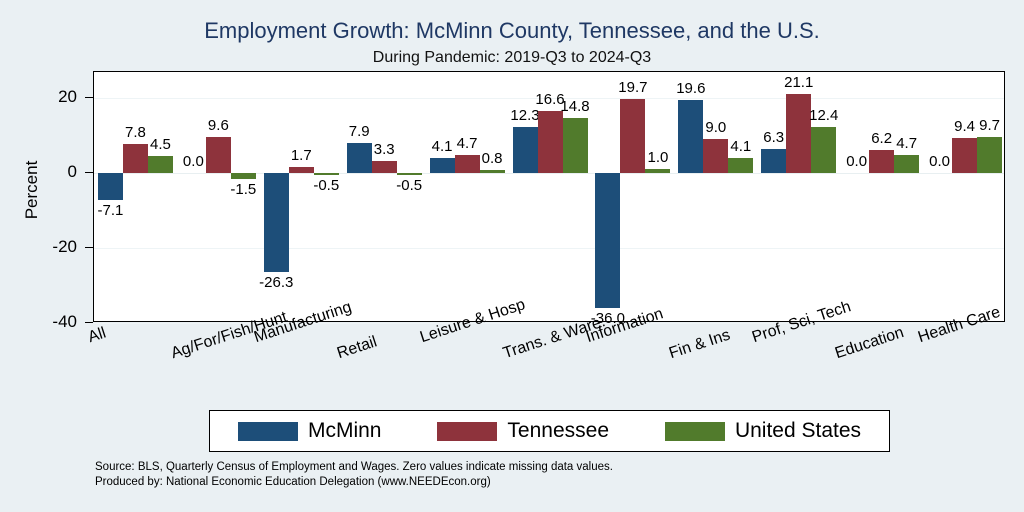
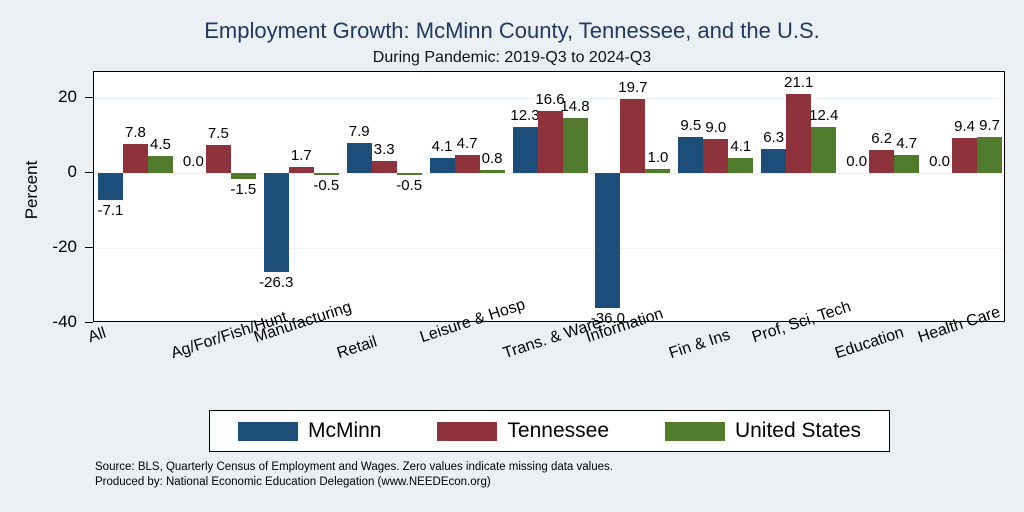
Tennessee/Ag/For/Fish/Hunt: 9.6 -> 7.5
McMinn/Fin & Ins: 19.6 -> 9.5
